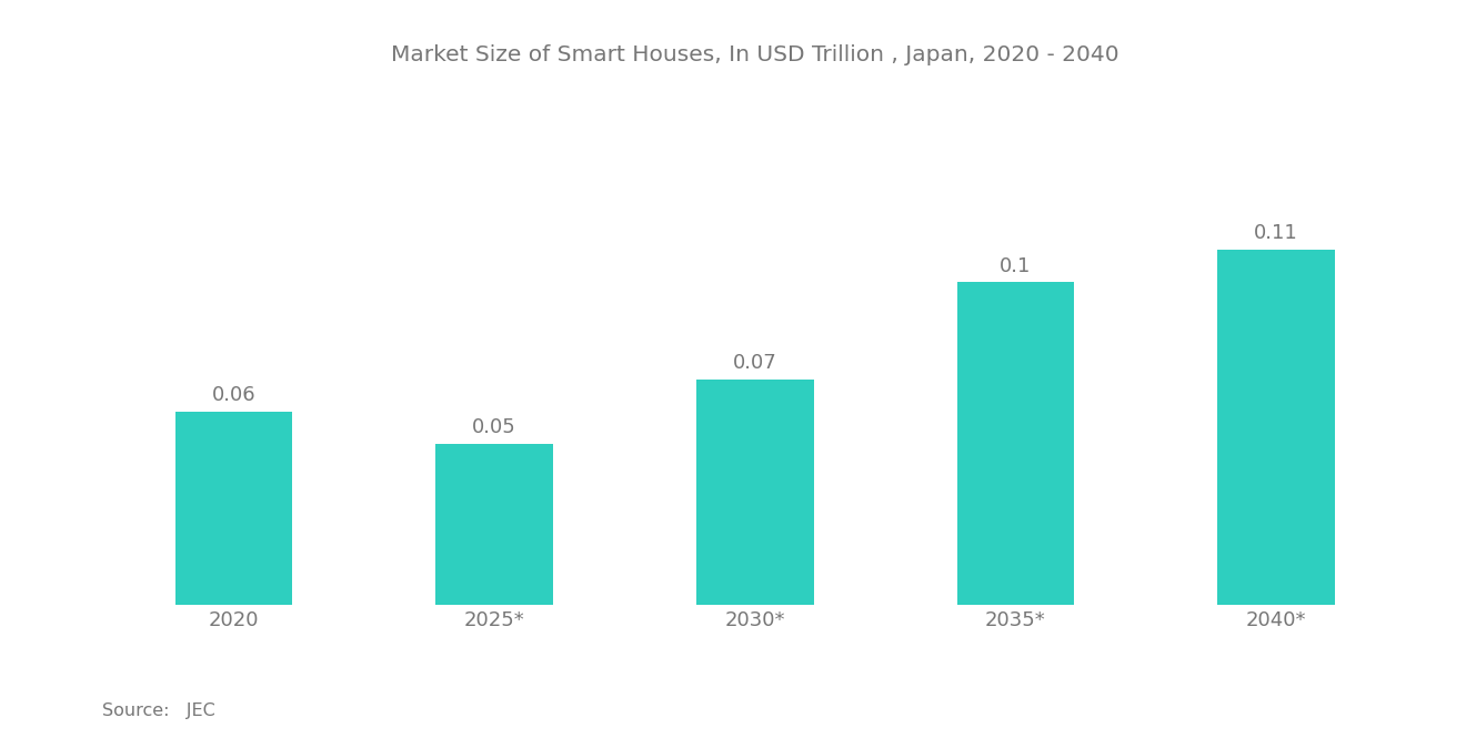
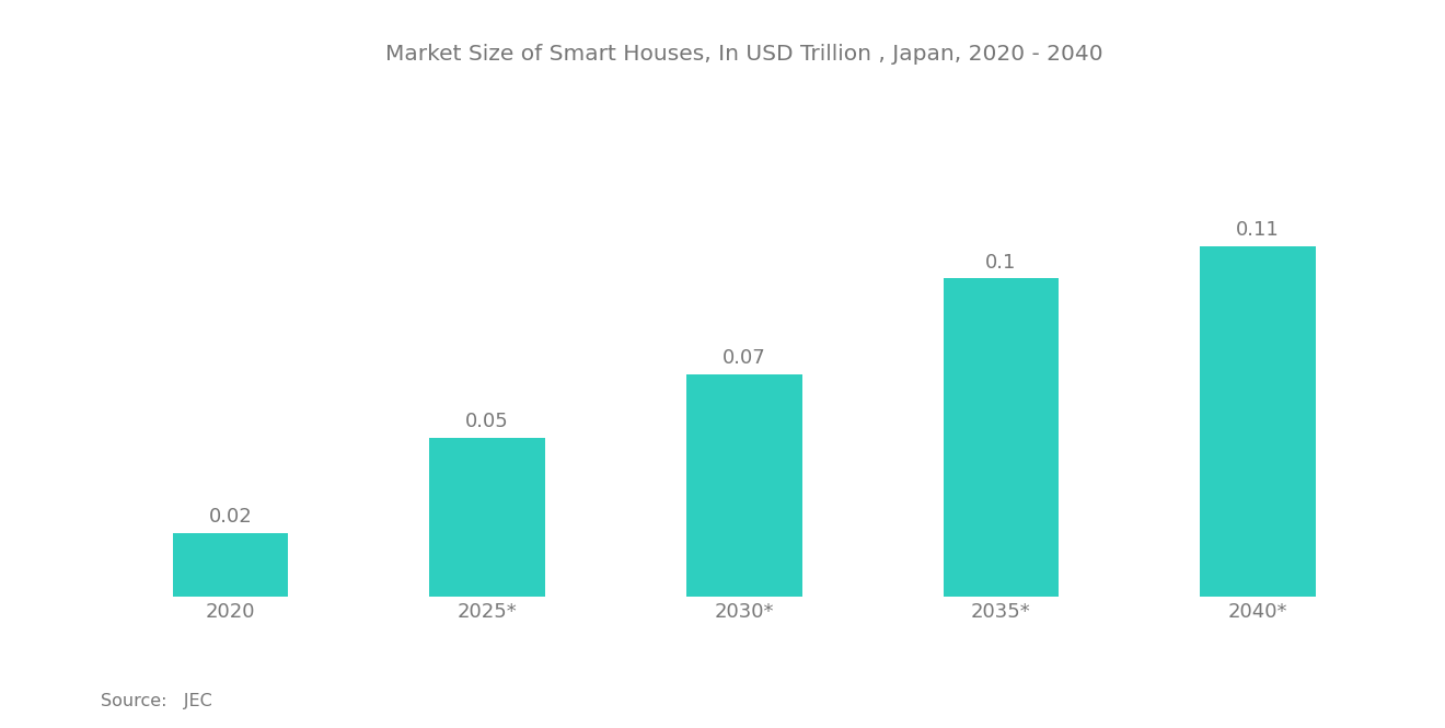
2020: 0.06 -> 0.02
